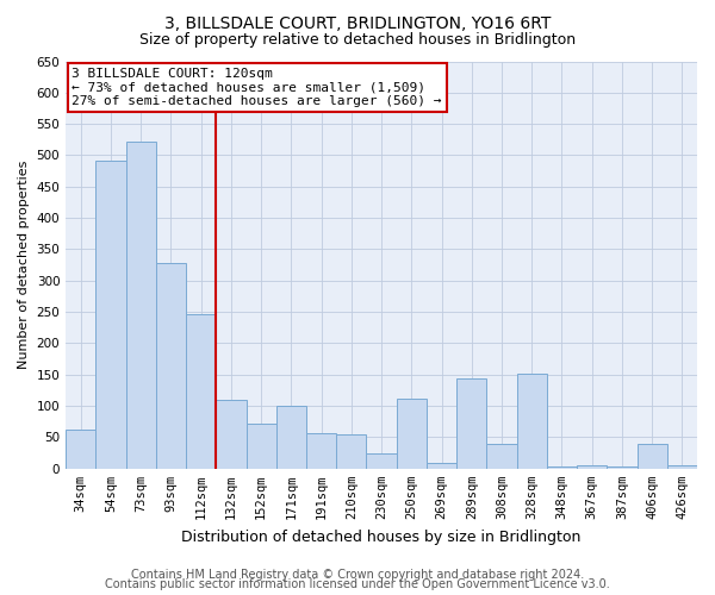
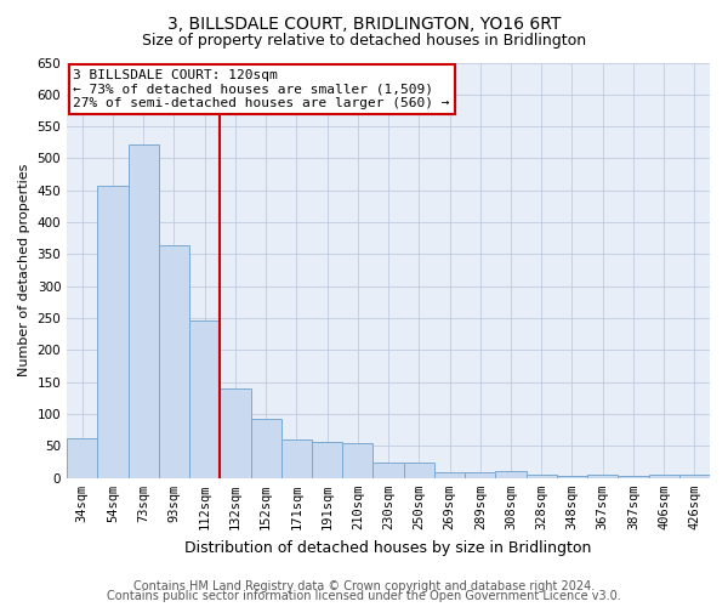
54sqm: 492 -> 457
93sqm: 328 -> 365
132sqm: 110 -> 140
152sqm: 72 -> 93
171sqm: 100 -> 60
250sqm: 112 -> 25
289sqm: 144 -> 10
308sqm: 40 -> 11
328sqm: 152 -> 5
406sqm: 40 -> 5
